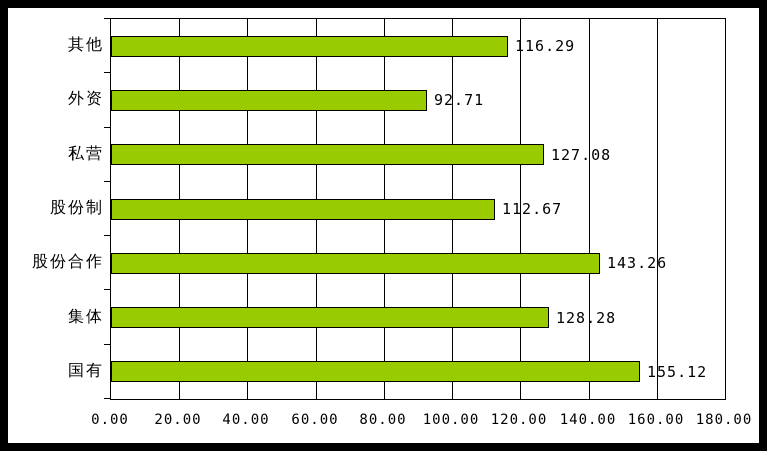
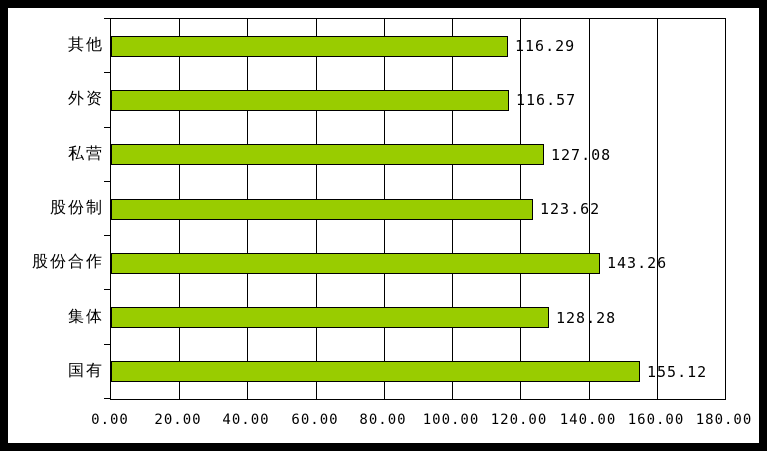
外资: 92.71 -> 116.57
股份制: 112.67 -> 123.62
